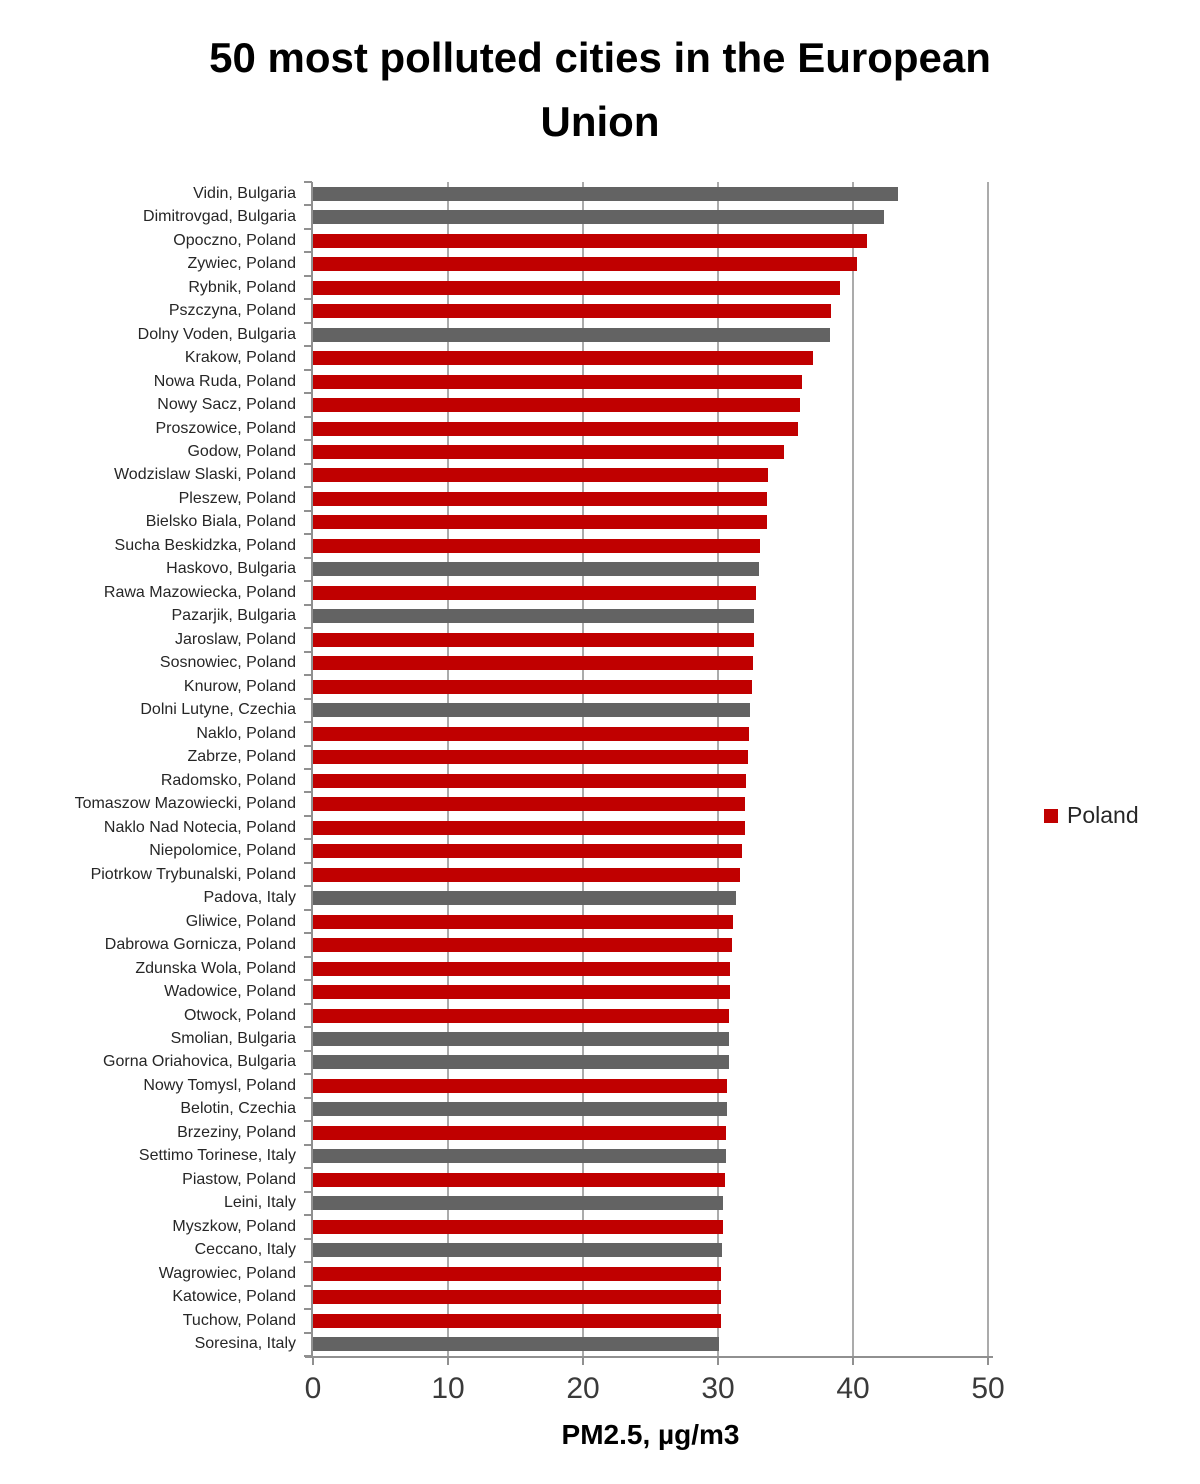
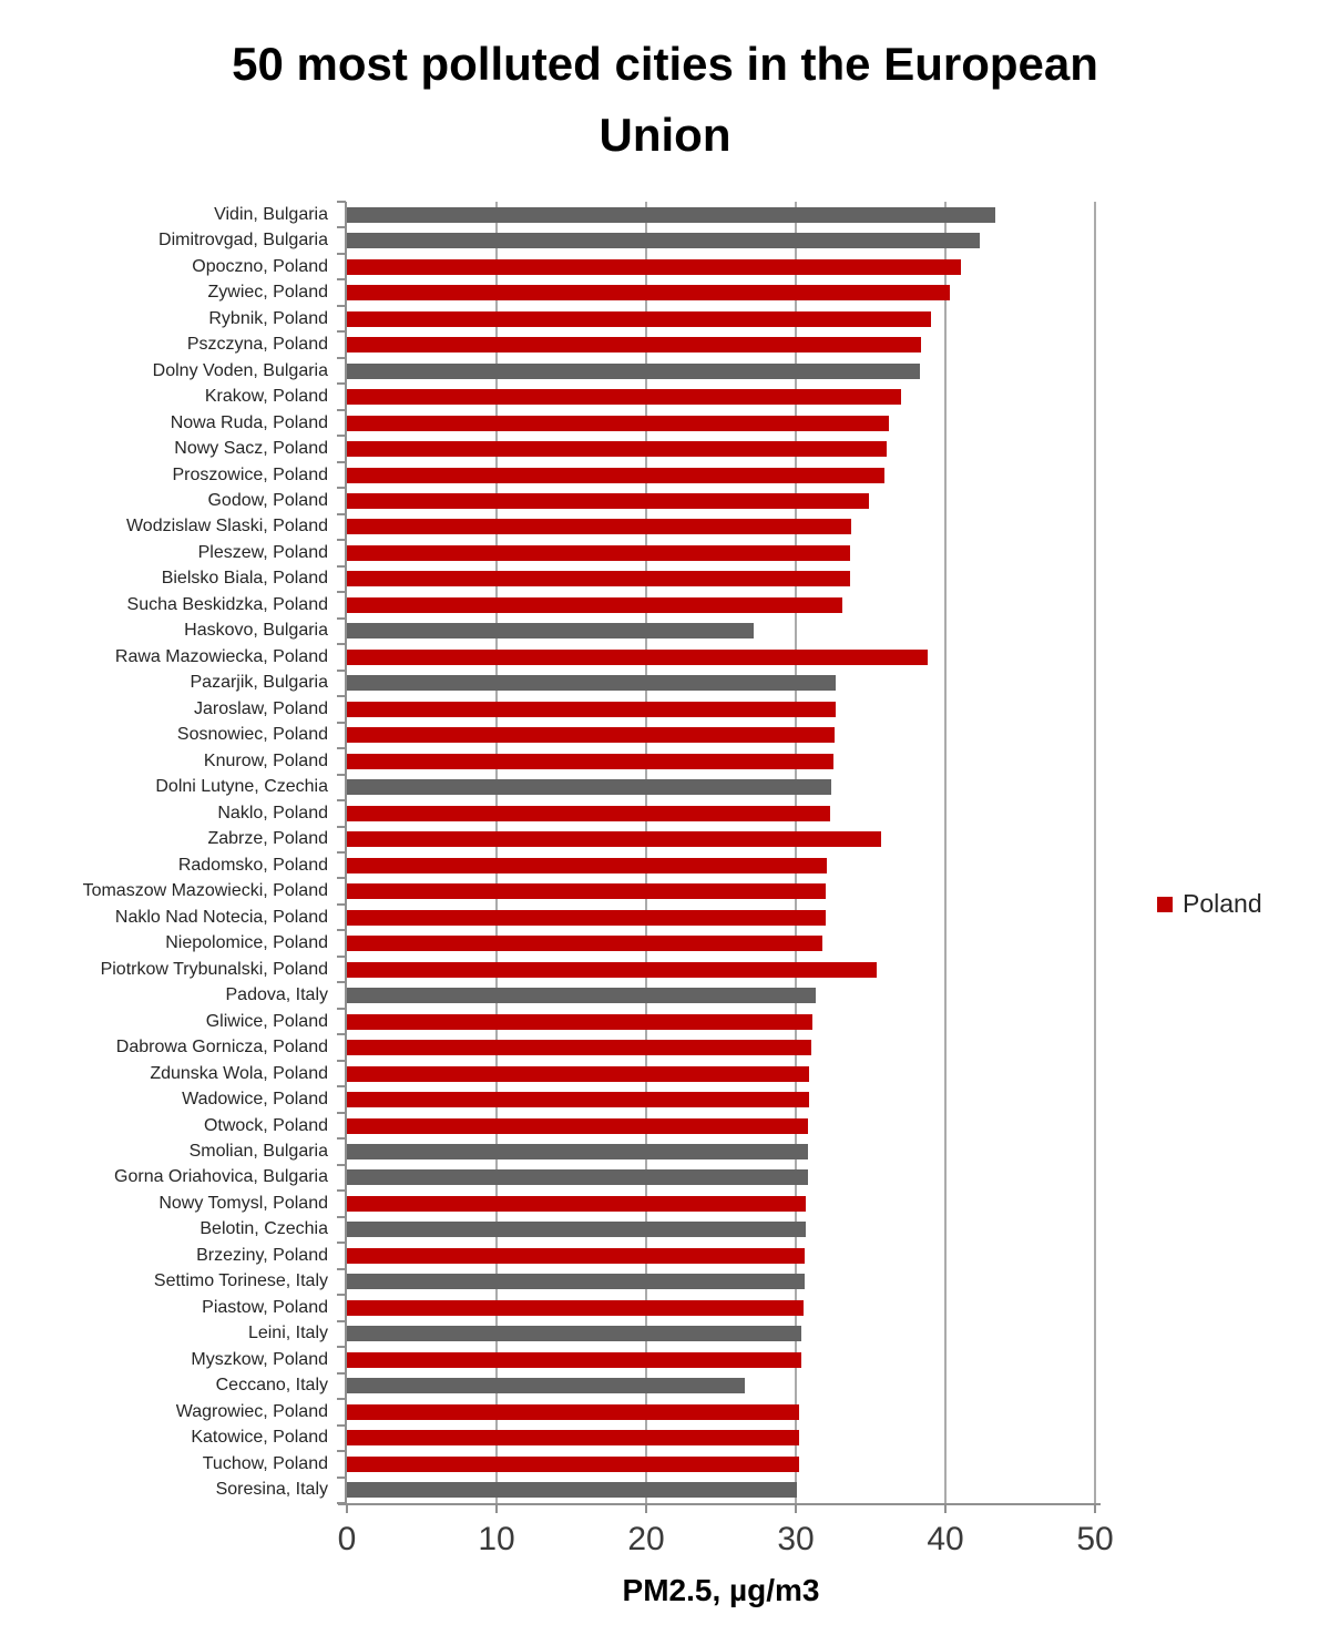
Haskovo, Bulgaria: 33.0 -> 27.2
Rawa Mazowiecka, Poland: 32.8 -> 38.8
Zabrze, Poland: 32.2 -> 35.7
Piotrkow Trybunalski, Poland: 31.6 -> 35.4
Ceccano, Italy: 30.3 -> 26.6
